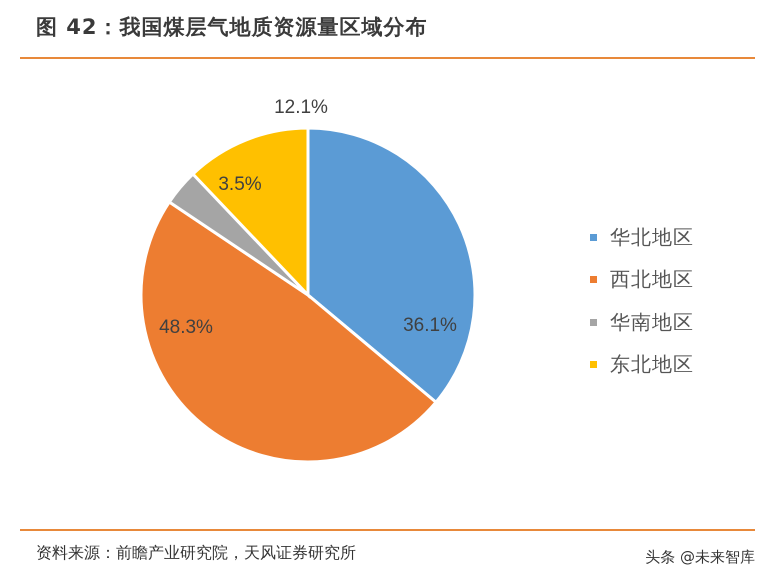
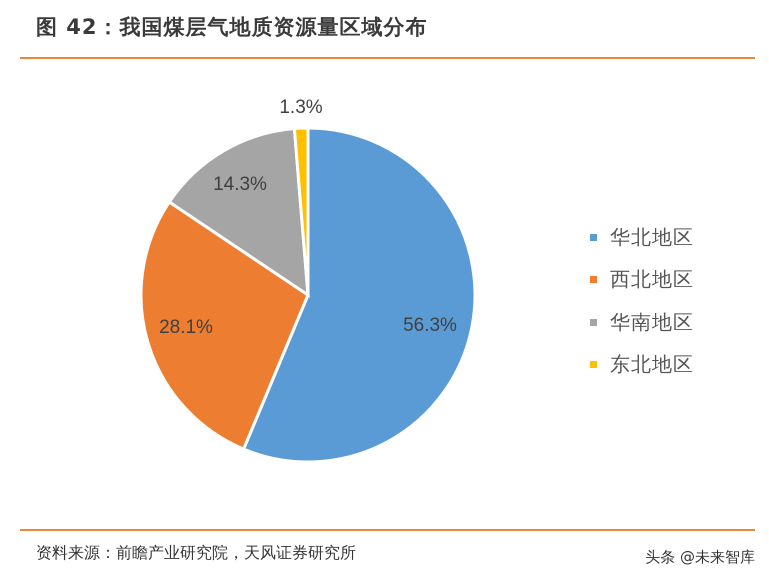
华北地区: 36.1% -> 56.3%
西北地区: 48.3% -> 28.1%
华南地区: 3.5% -> 14.3%
东北地区: 12.1% -> 1.3%
